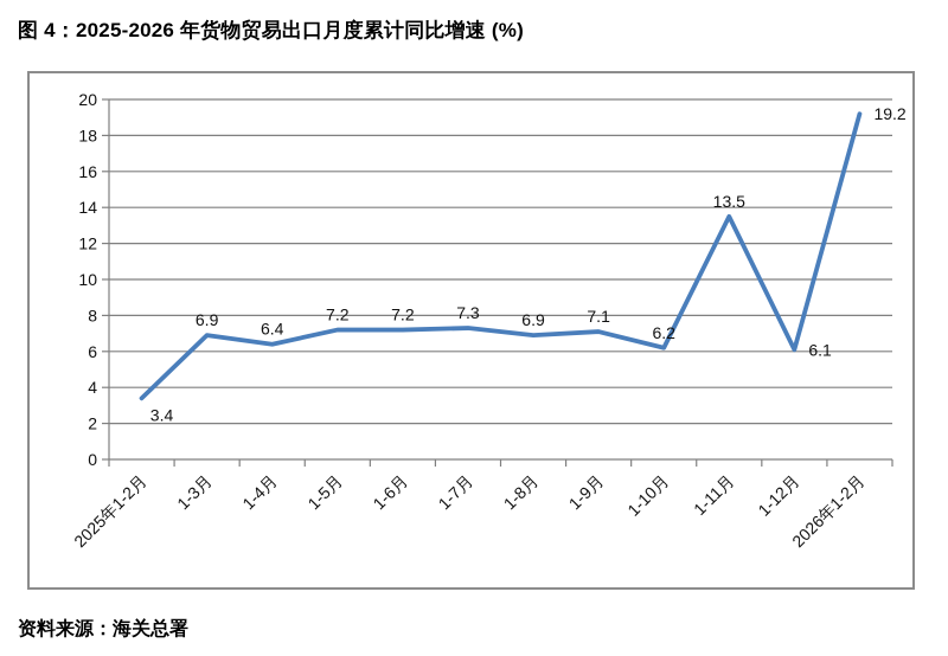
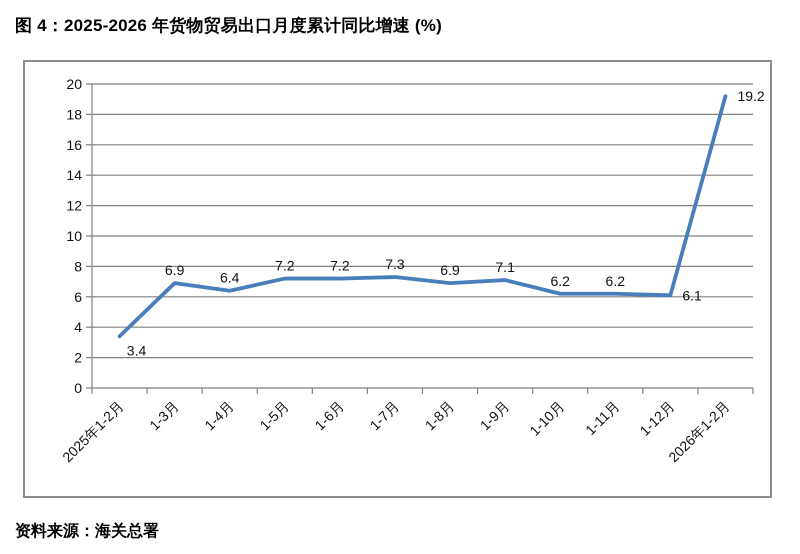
1-11月: 13.5 -> 6.2
